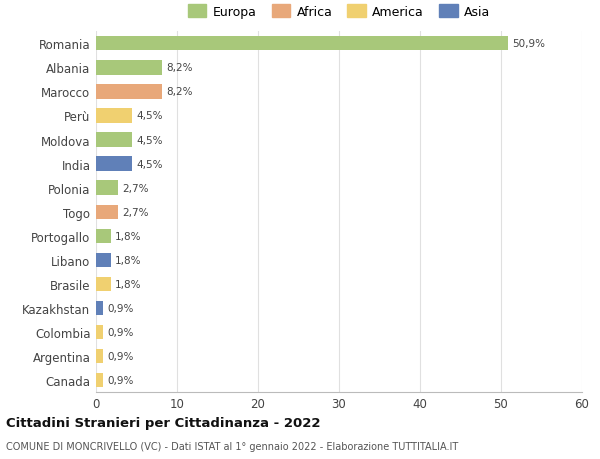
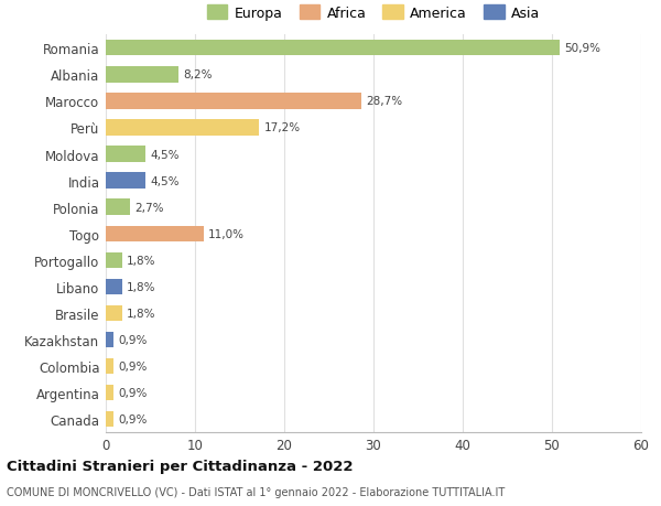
Marocco: 8,2% -> 28,7%
Perù: 4,5% -> 17,2%
Togo: 2,7% -> 11,0%
